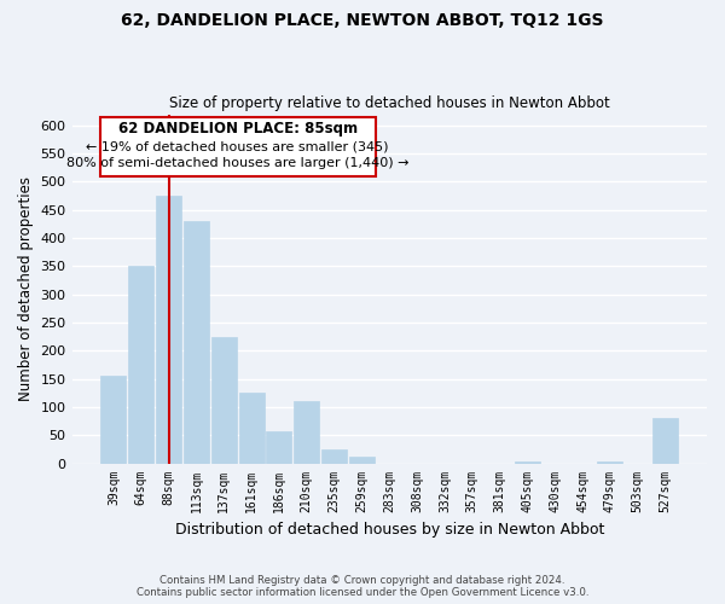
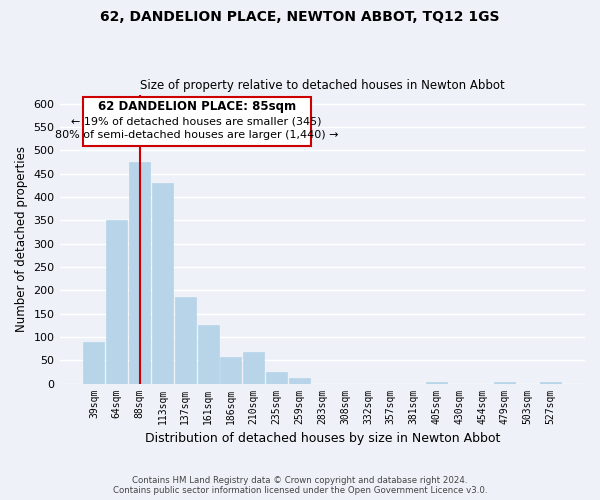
39sqm: 155 -> 90
137sqm: 225 -> 185
210sqm: 110 -> 67
527sqm: 80 -> 3
